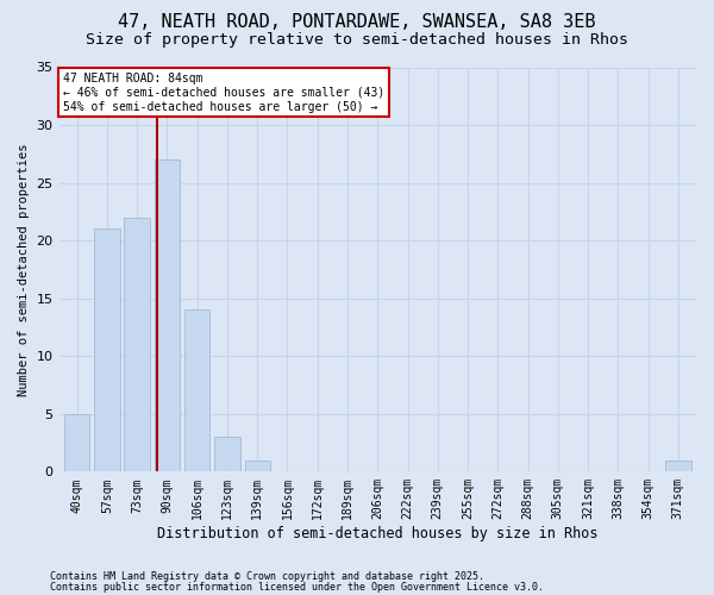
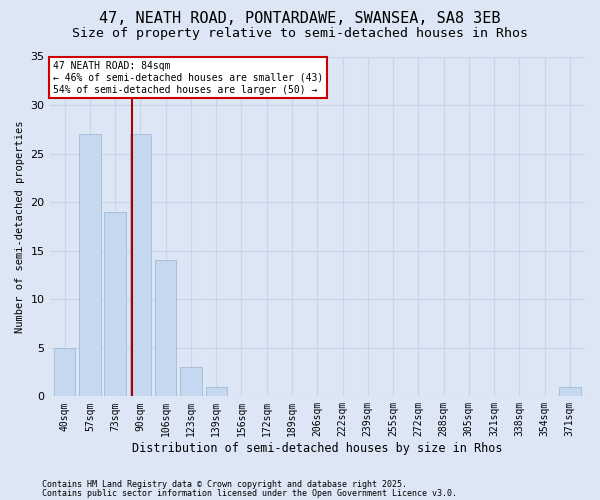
57sqm: 21 -> 27
73sqm: 22 -> 19
